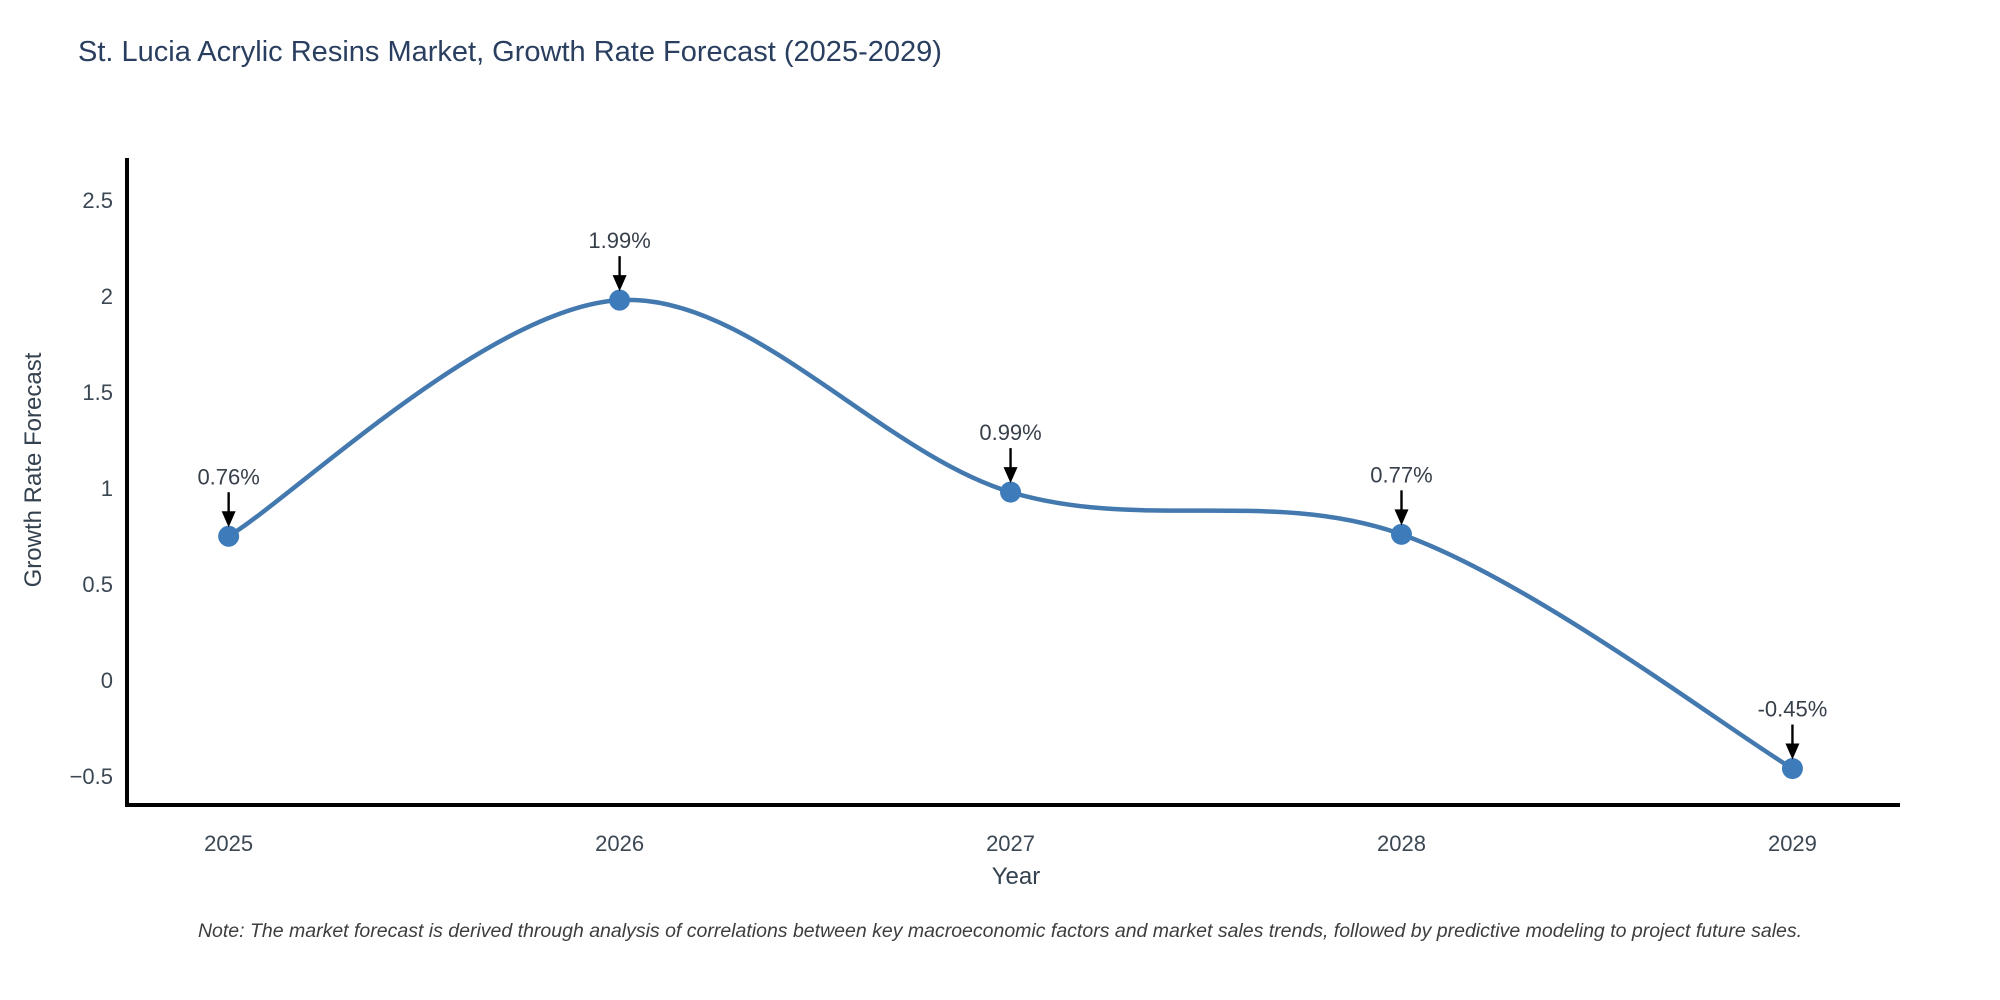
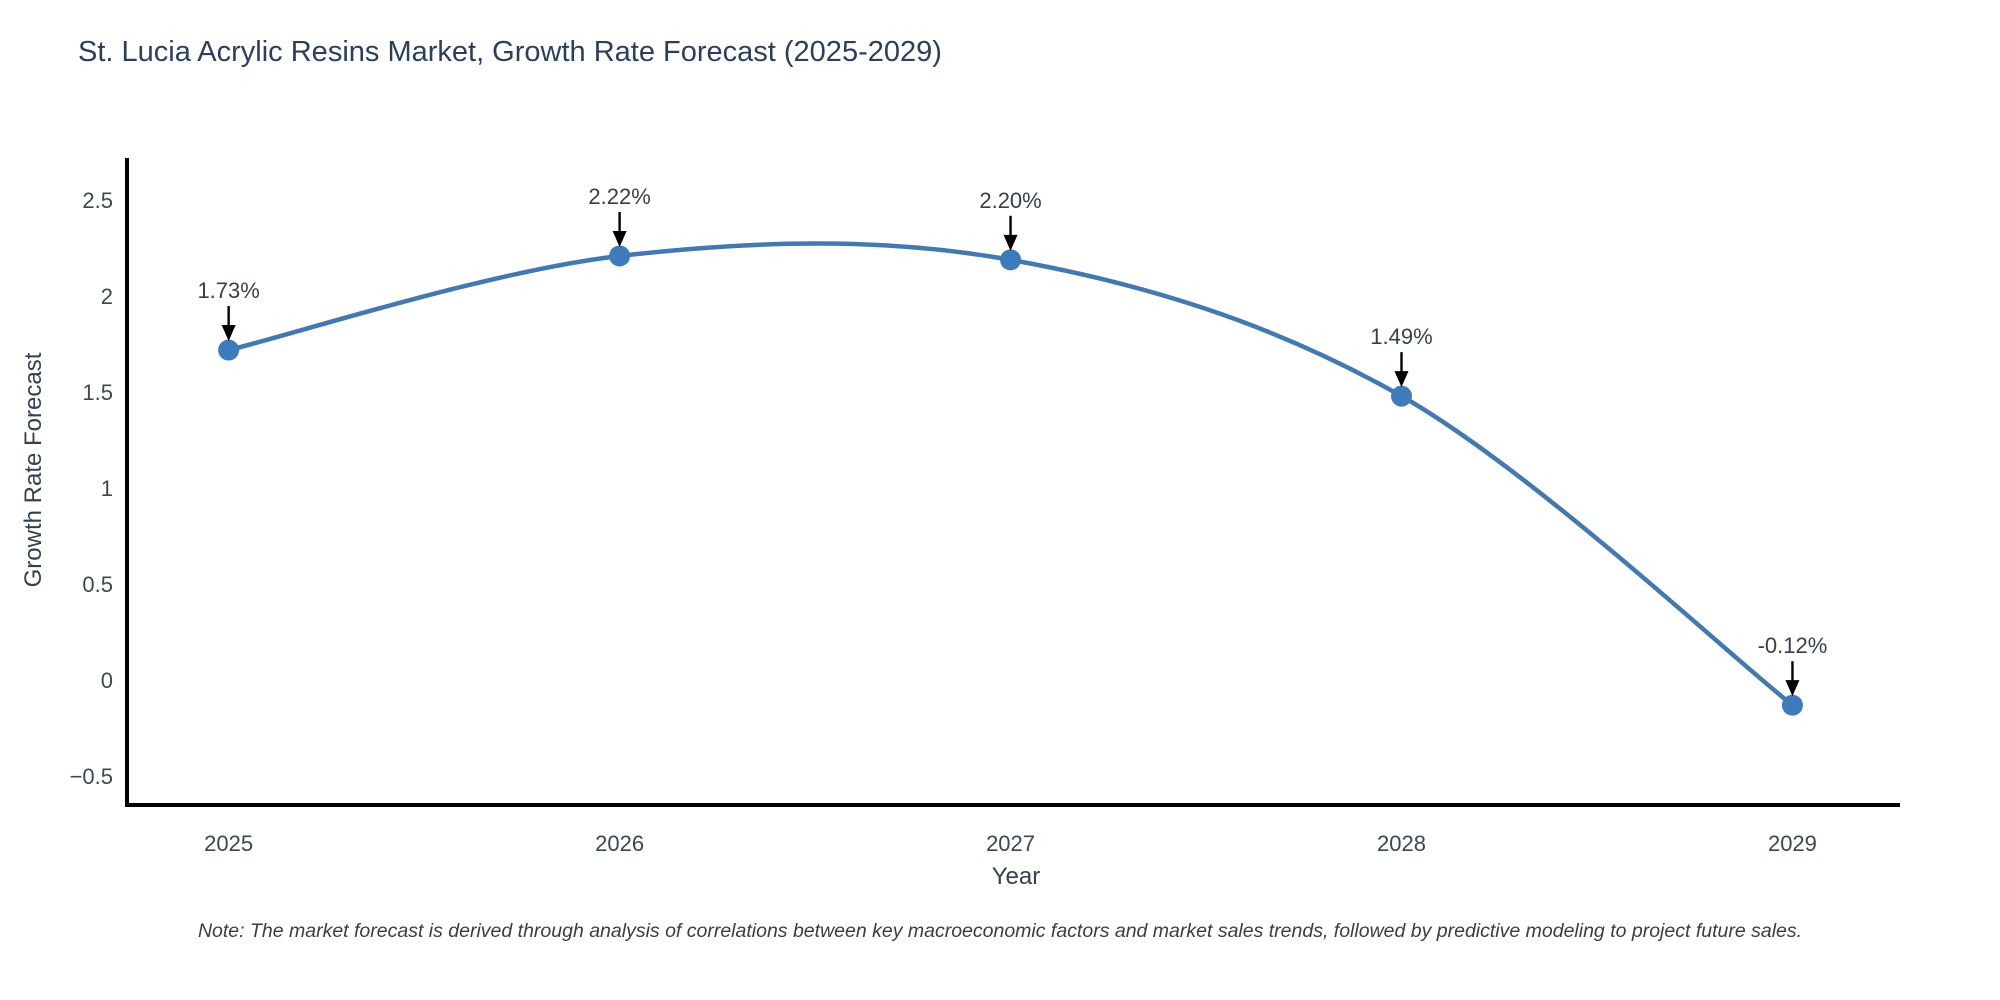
2025: 0.76% -> 1.73%
2026: 1.99% -> 2.22%
2027: 0.99% -> 2.20%
2028: 0.77% -> 1.49%
2029: -0.45% -> -0.12%
